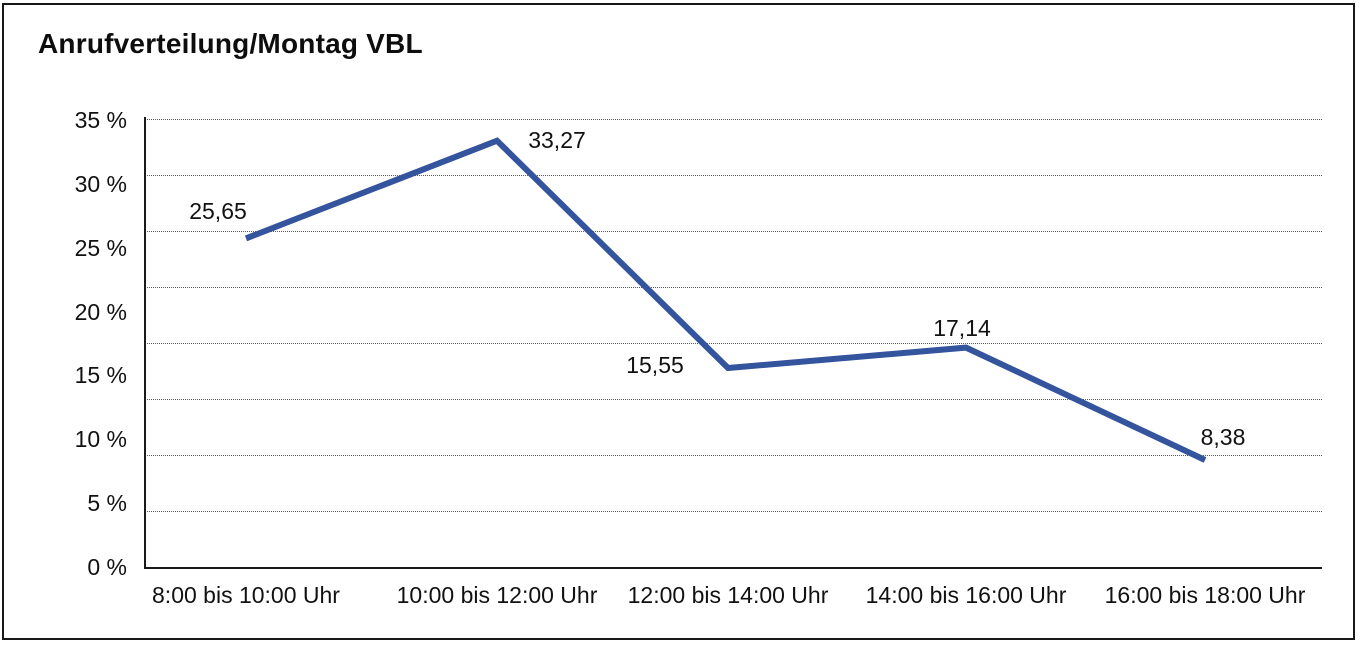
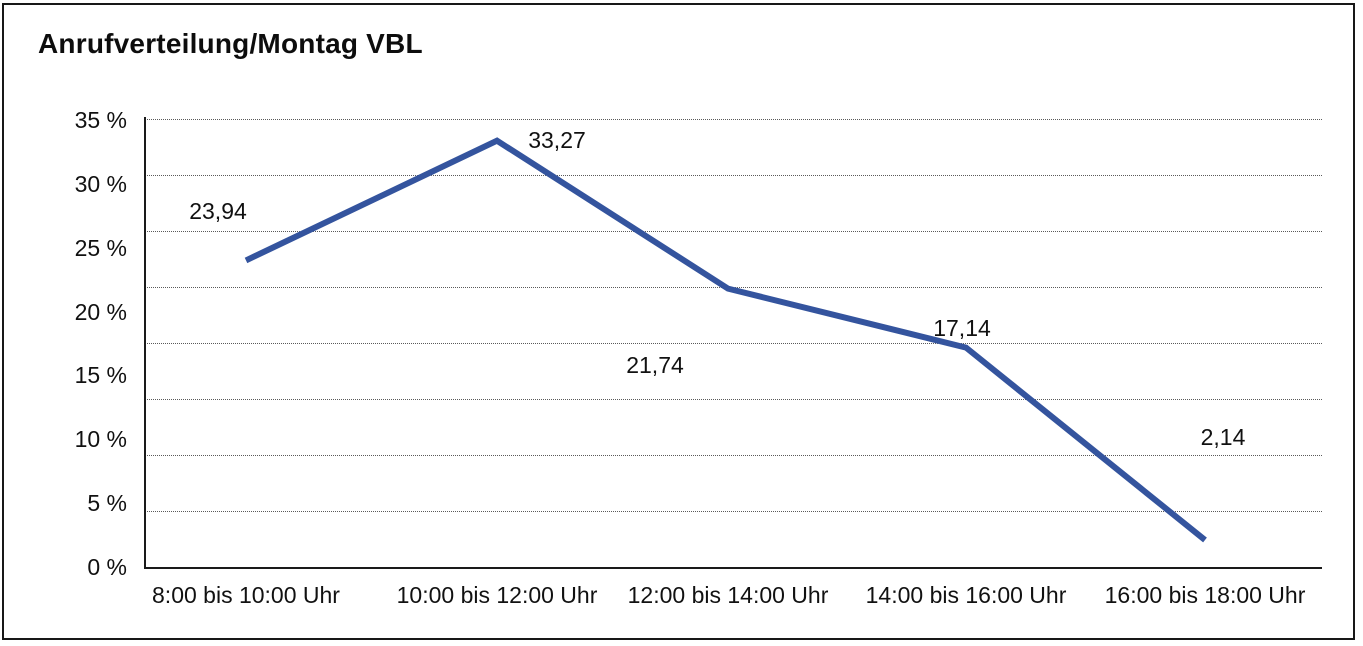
8:00 bis 10:00 Uhr: 25,65 -> 23,94
12:00 bis 14:00 Uhr: 15,55 -> 21,74
16:00 bis 18:00 Uhr: 8,38 -> 2,14
